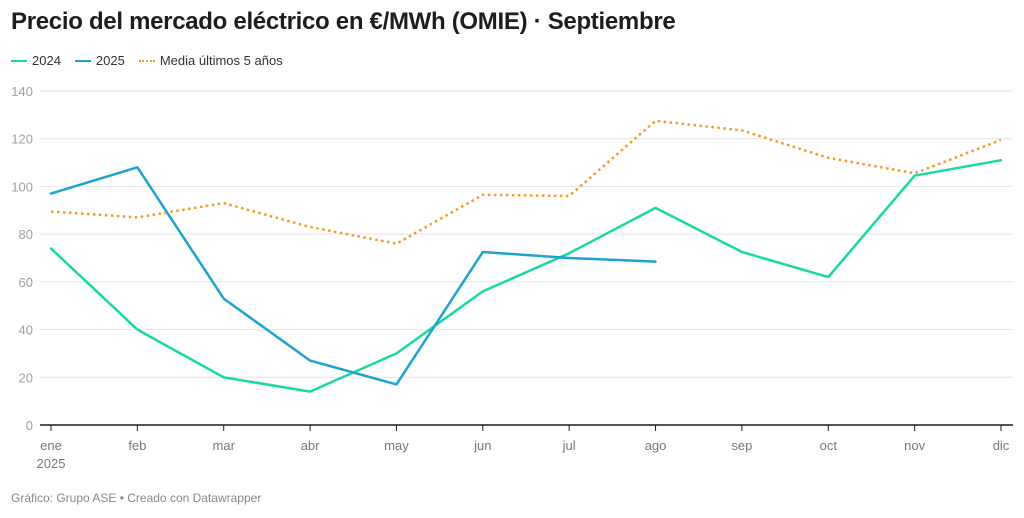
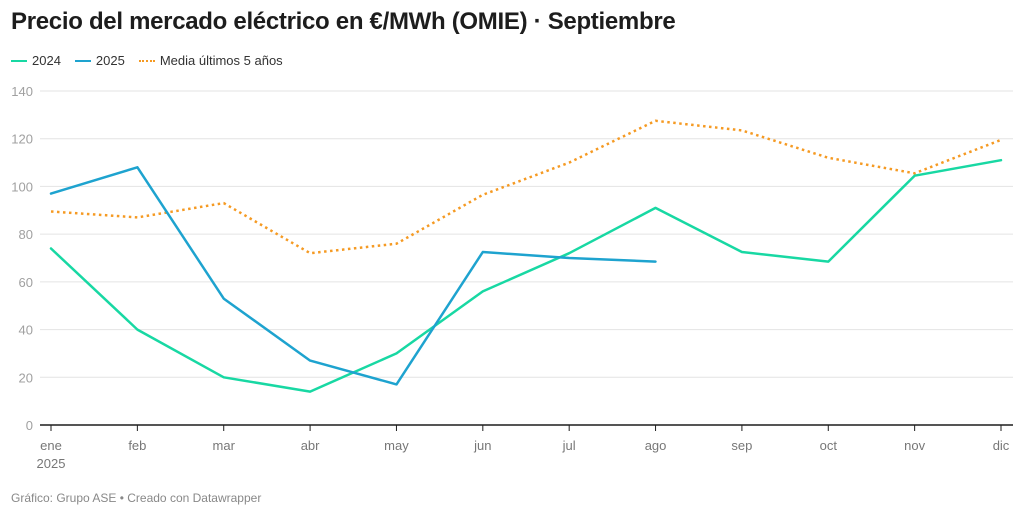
Media últimos 5 años/abr: 83 -> 72
Media últimos 5 años/jul: 96 -> 110
2024/oct: 62 -> 68
